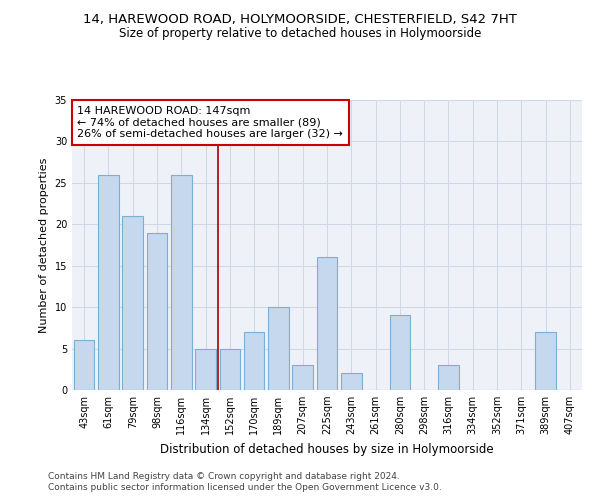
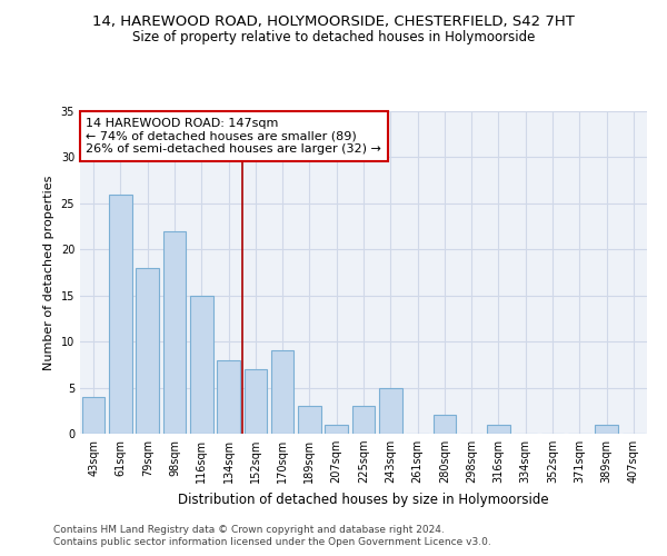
43sqm: 6 -> 4
79sqm: 21 -> 18
98sqm: 19 -> 22
116sqm: 26 -> 15
134sqm: 5 -> 8
152sqm: 5 -> 7
170sqm: 7 -> 9
189sqm: 10 -> 3
207sqm: 3 -> 1
225sqm: 16 -> 3
243sqm: 2 -> 5
280sqm: 9 -> 2
316sqm: 3 -> 1
389sqm: 7 -> 1
